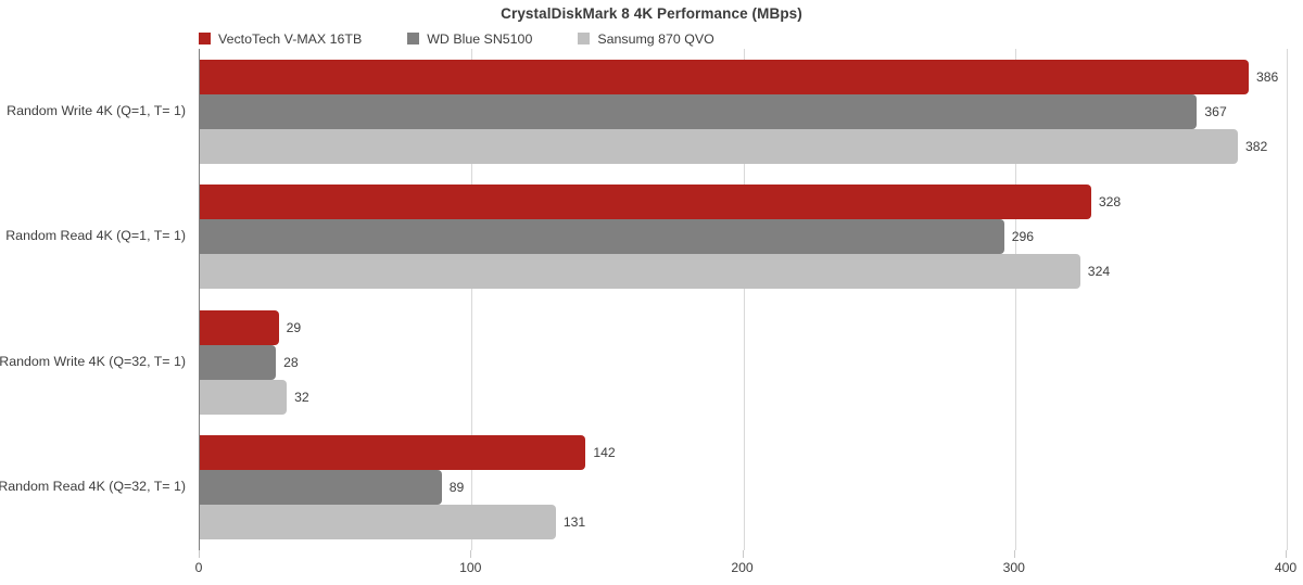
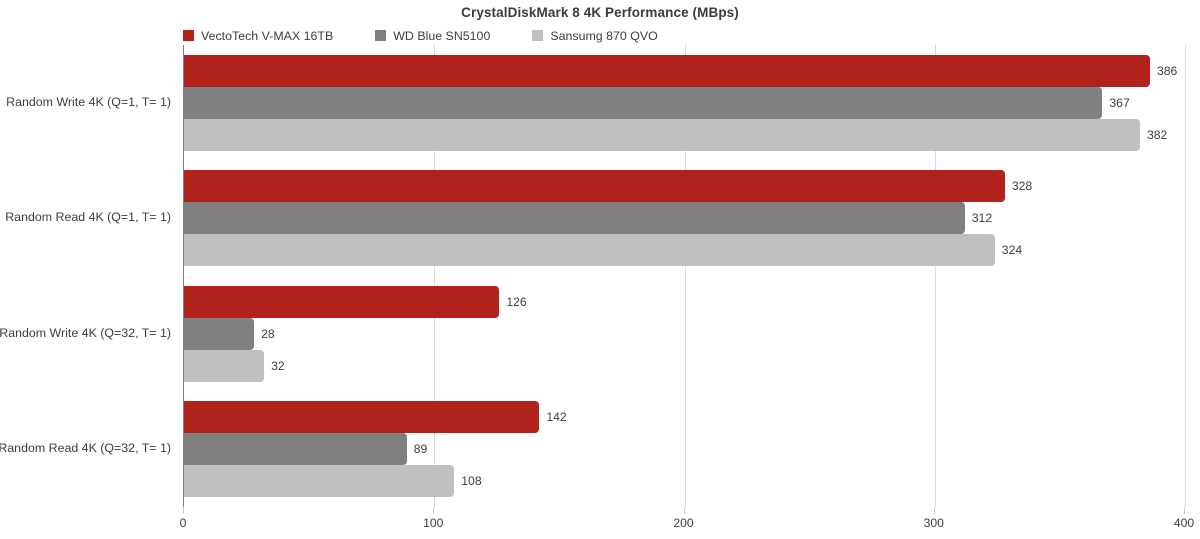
WD Blue SN5100/Random Read 4K (Q=1, T= 1): 296 -> 312
VectoTech V-MAX 16TB/Random Write 4K (Q=32, T= 1): 29 -> 126
Sansumg 870 QVO/Random Read 4K (Q=32, T= 1): 131 -> 108
